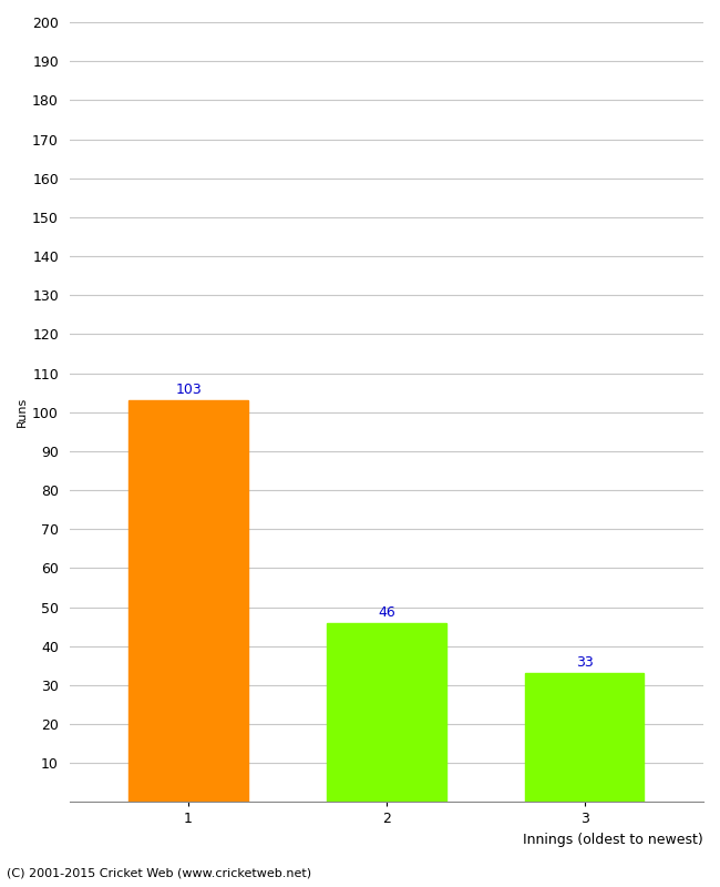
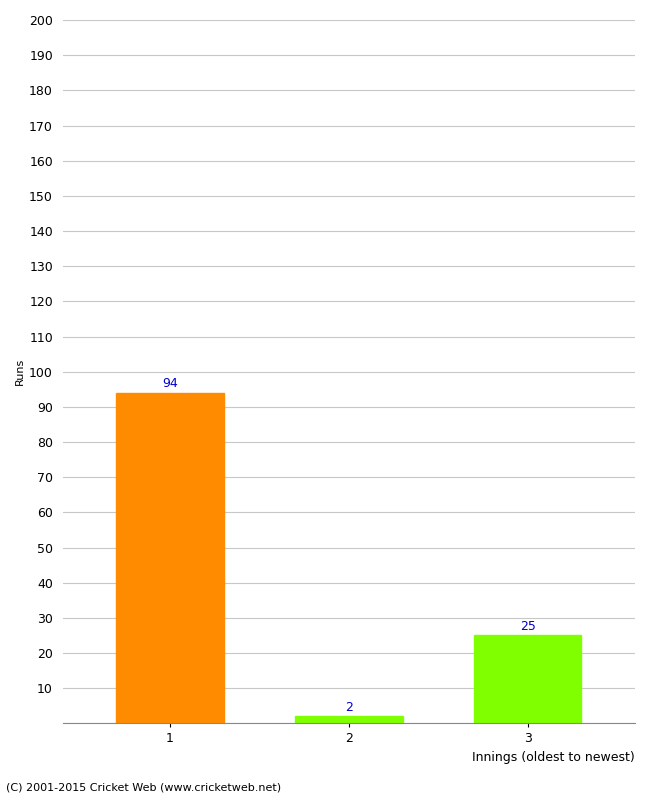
1: 103 -> 94
2: 46 -> 2
3: 33 -> 25
